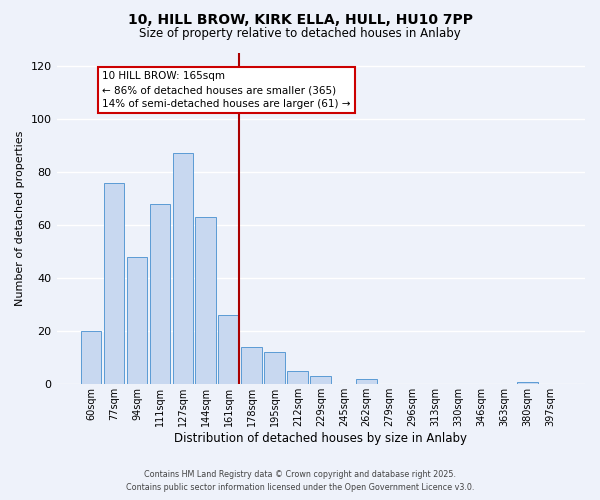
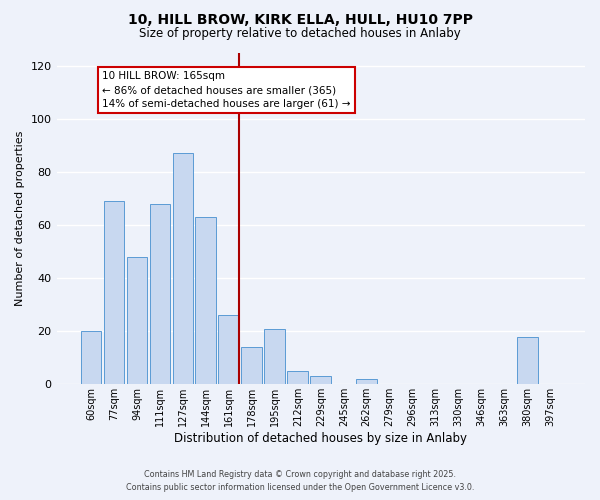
77sqm: 76 -> 69
195sqm: 12 -> 21
380sqm: 1 -> 18
